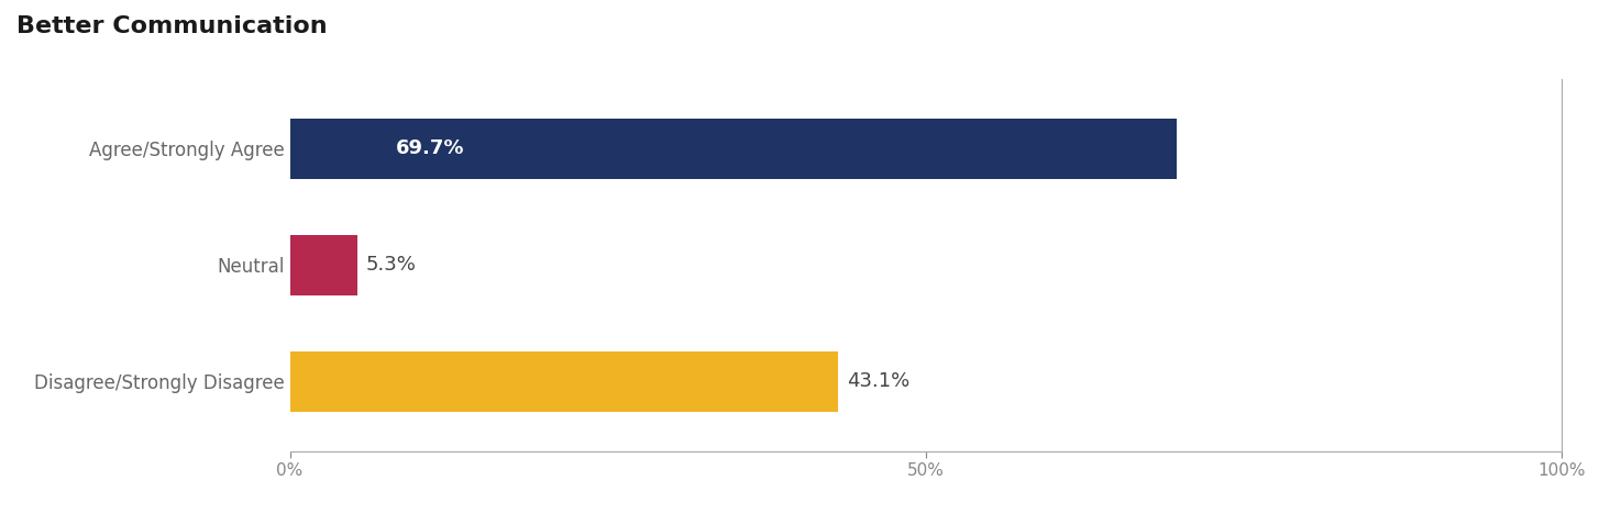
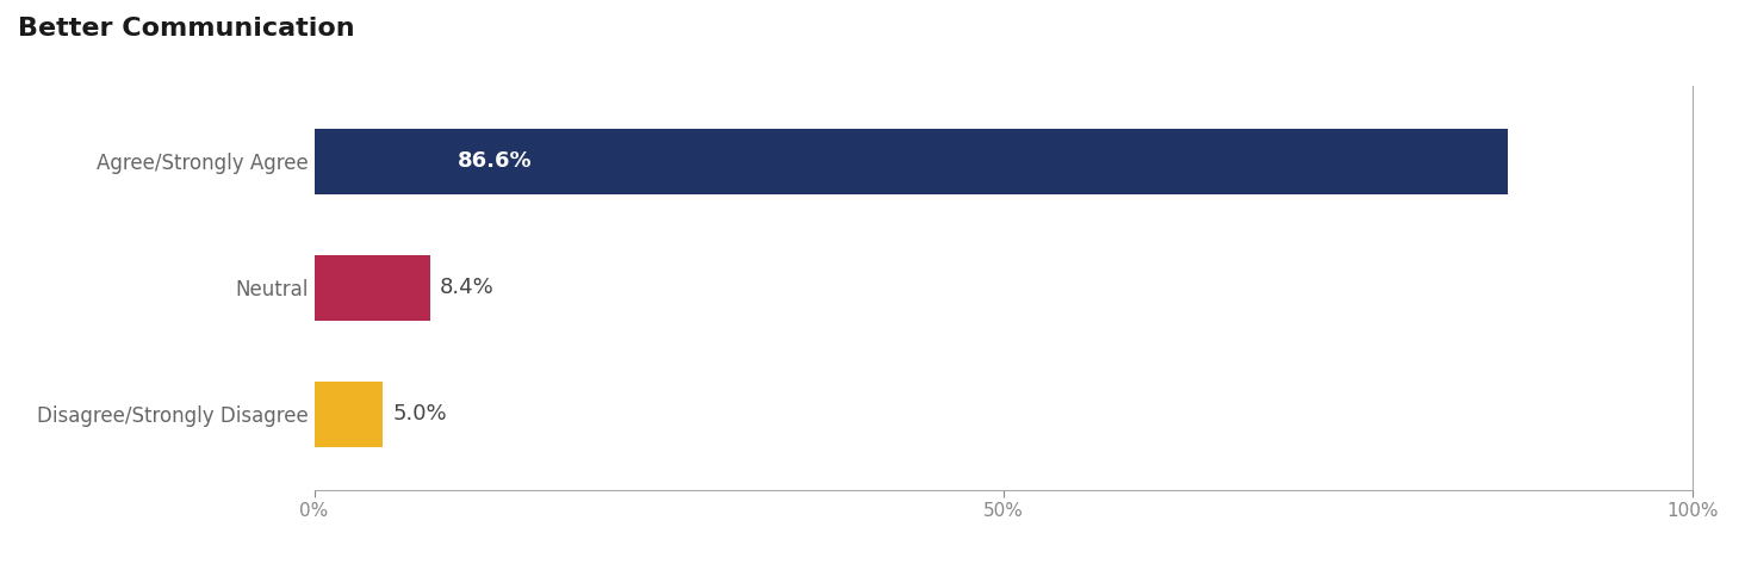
Agree/Strongly Agree: 69.7% -> 86.6%
Neutral: 5.3% -> 8.4%
Disagree/Strongly Disagree: 43.1% -> 5.0%
